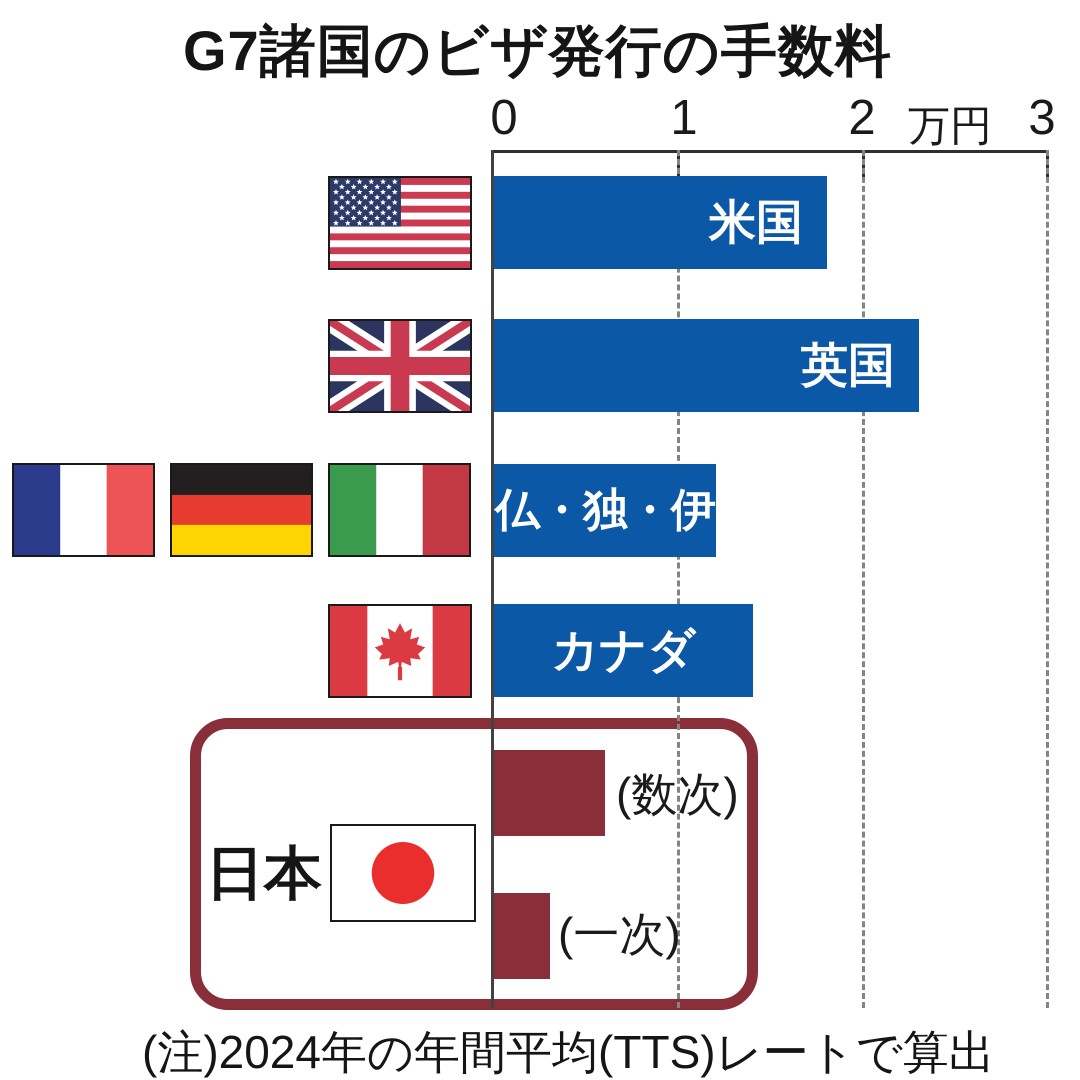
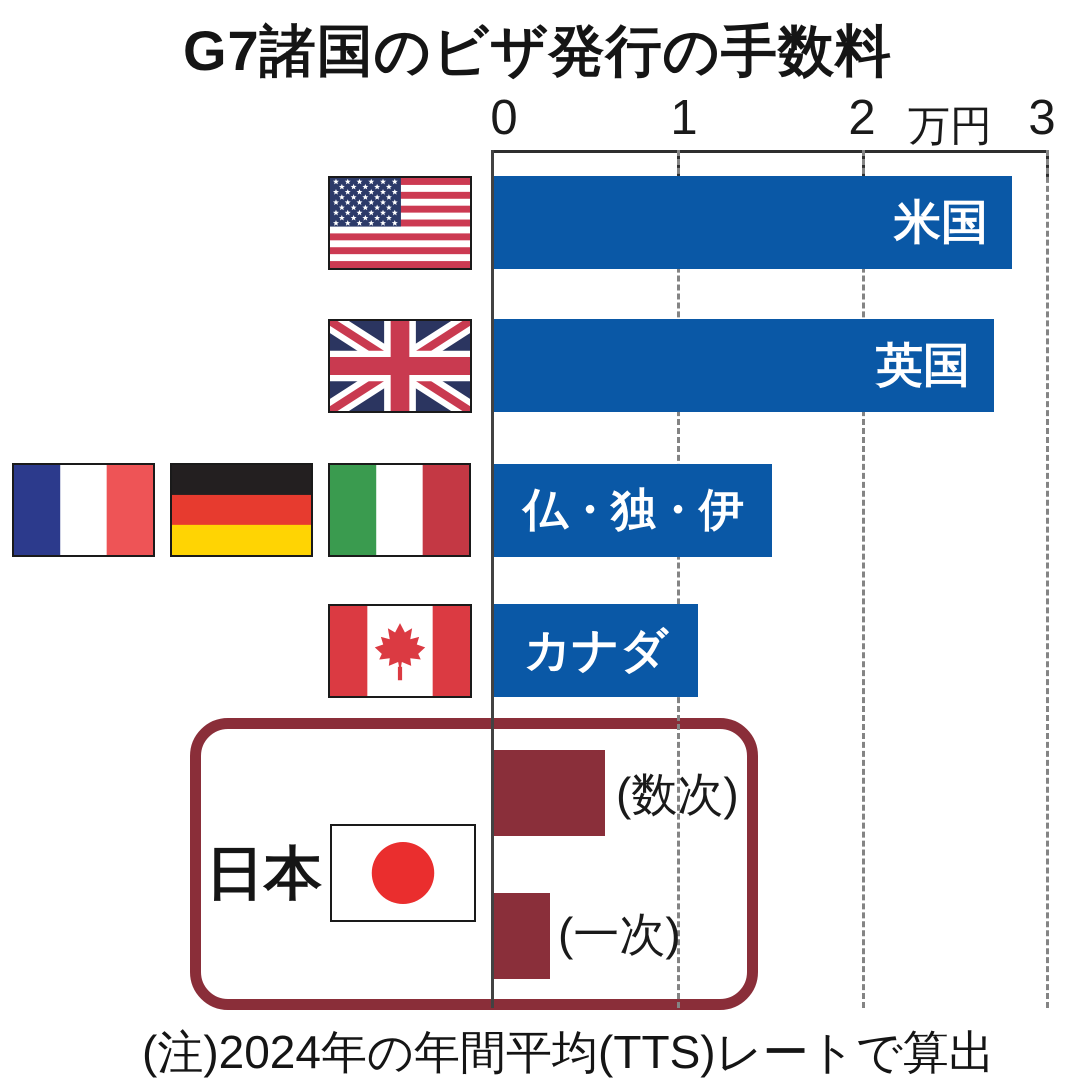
米国: 1.8 -> 2.8
英国: 2.3 -> 2.7
仏・独・伊: 1.2 -> 1.5
カナダ: 1.4 -> 1.1
